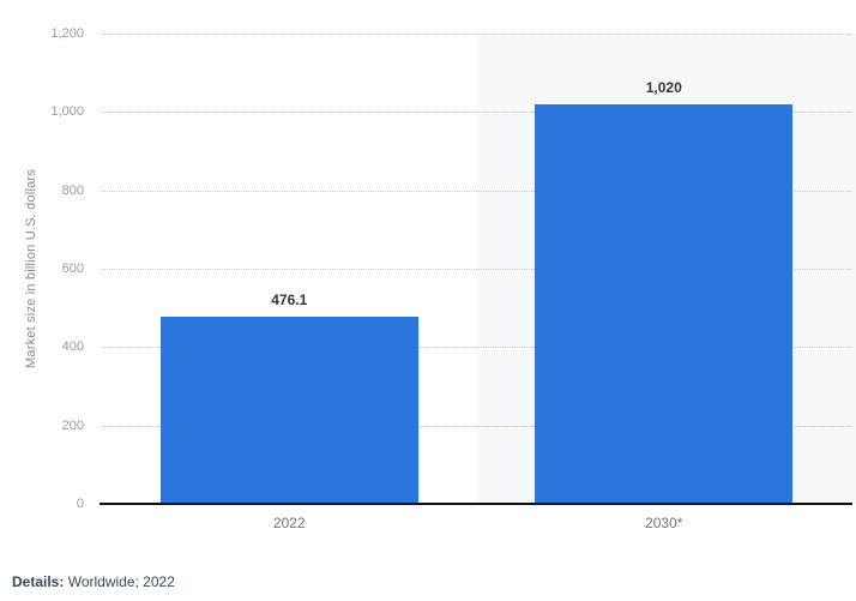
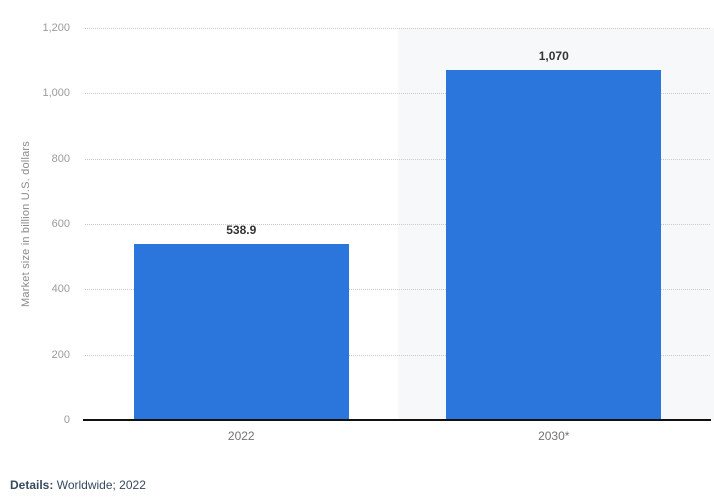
2022: 476.1 -> 538.9
2030*: 1,020 -> 1,070
